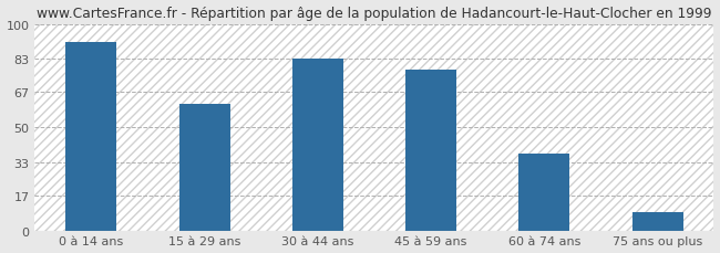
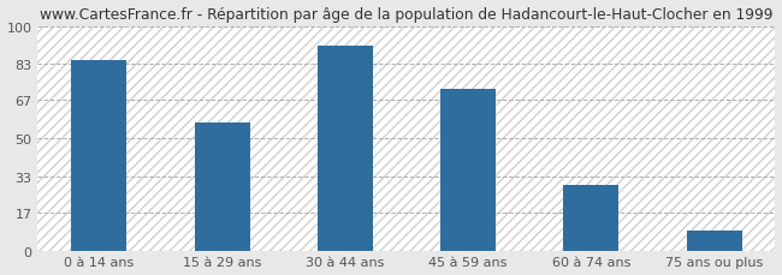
0 à 14 ans: 91 -> 85
15 à 29 ans: 61 -> 57
30 à 44 ans: 83 -> 91
45 à 59 ans: 78 -> 72
60 à 74 ans: 37 -> 29
